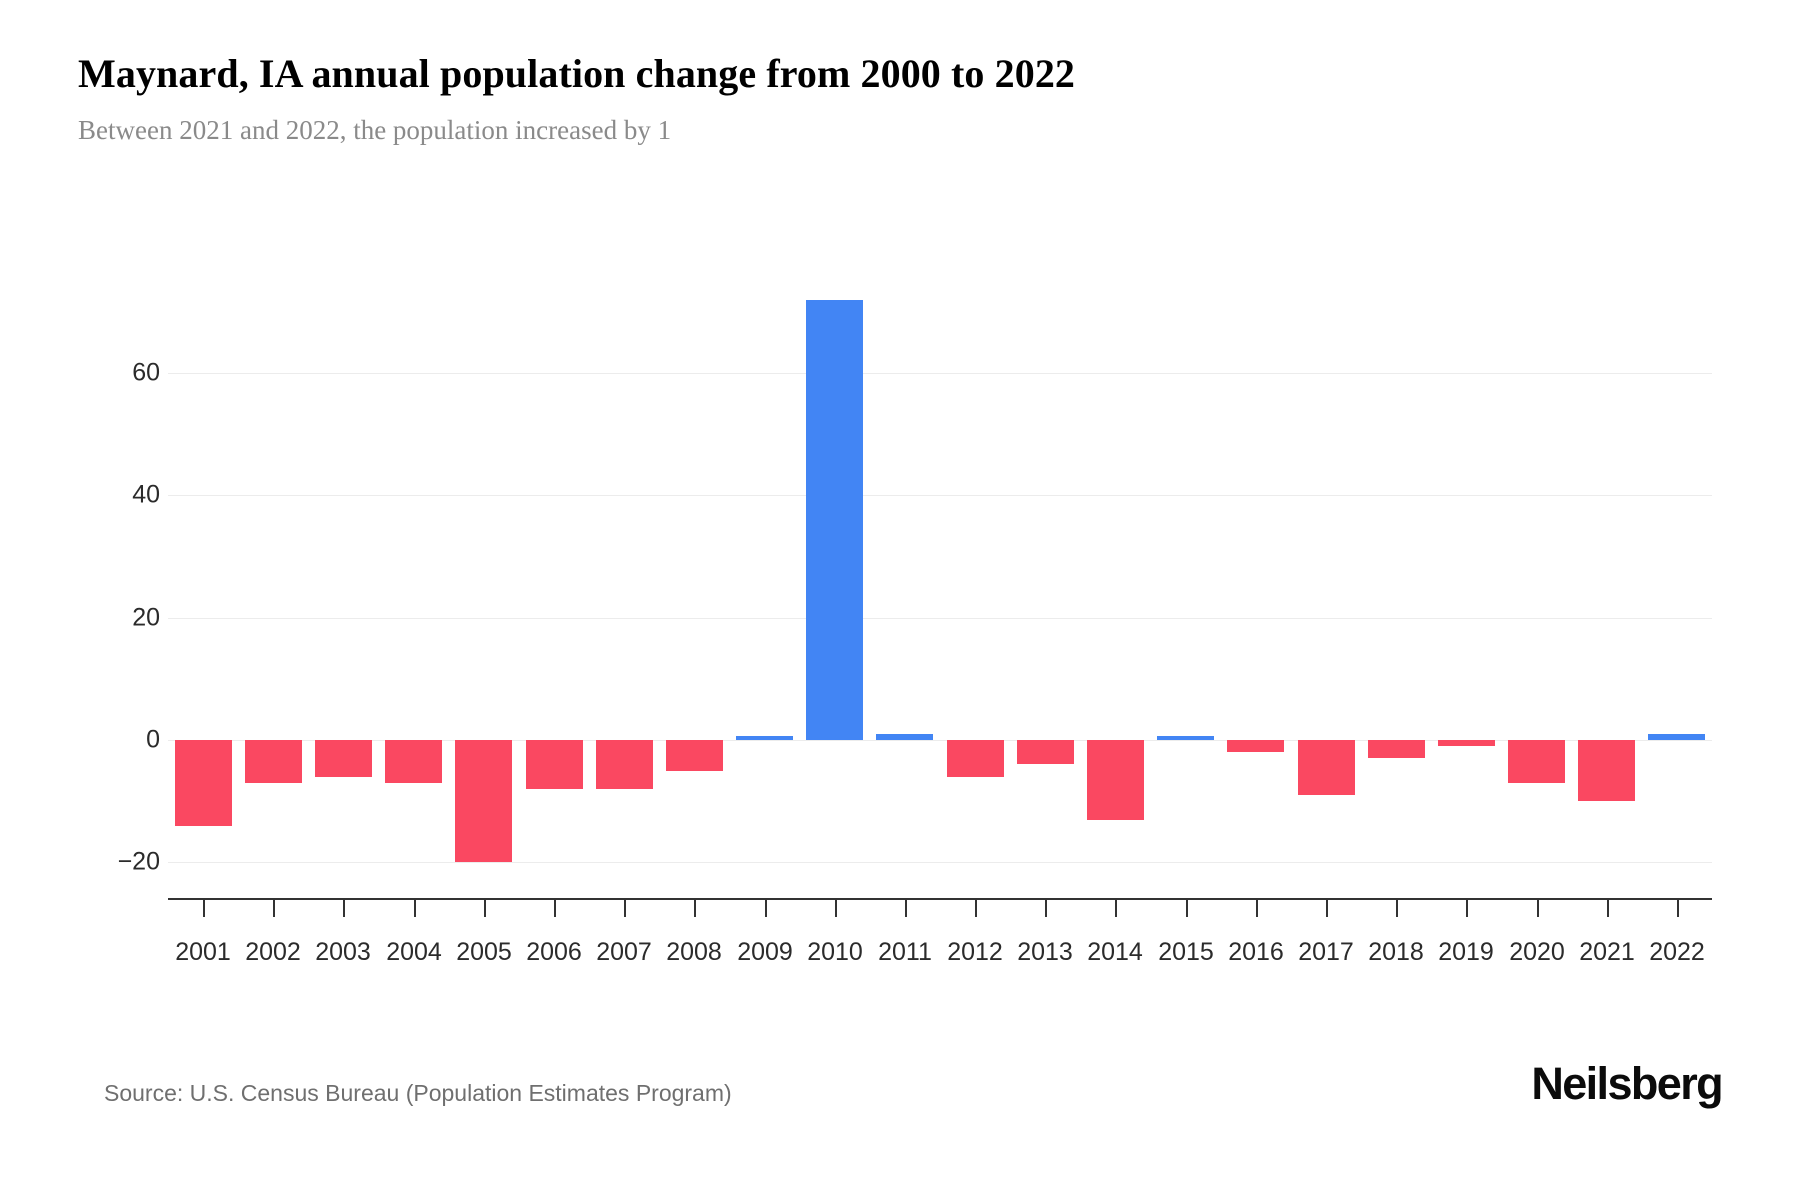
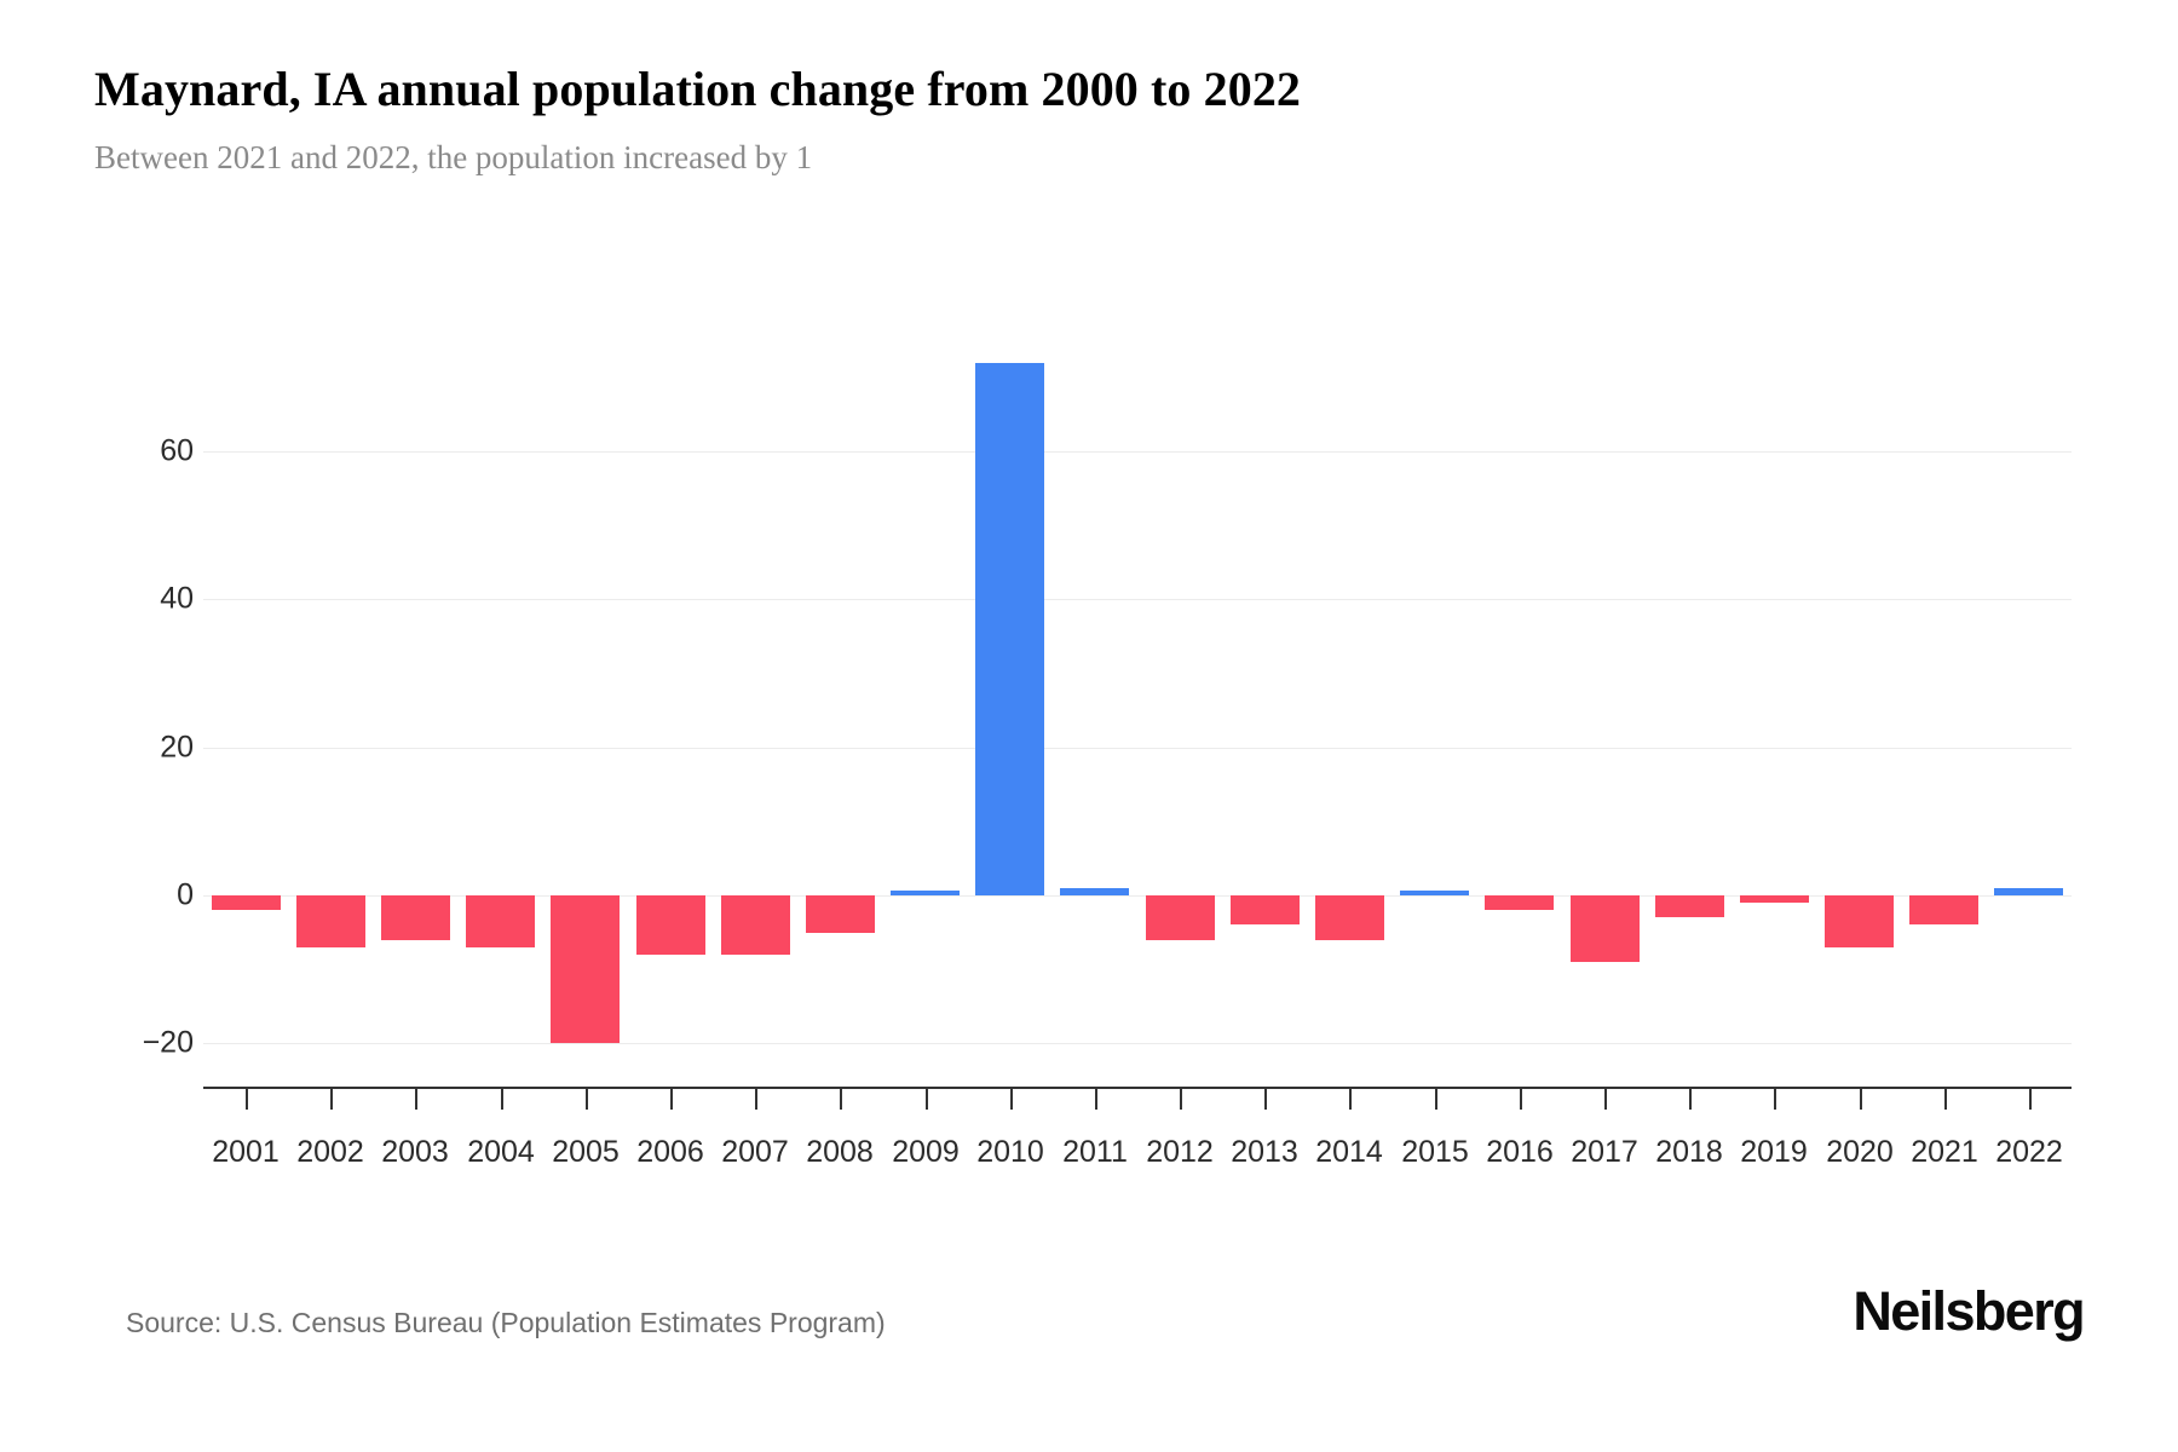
2001: -14 -> -2
2014: -13 -> -6
2021: -10 -> -4
